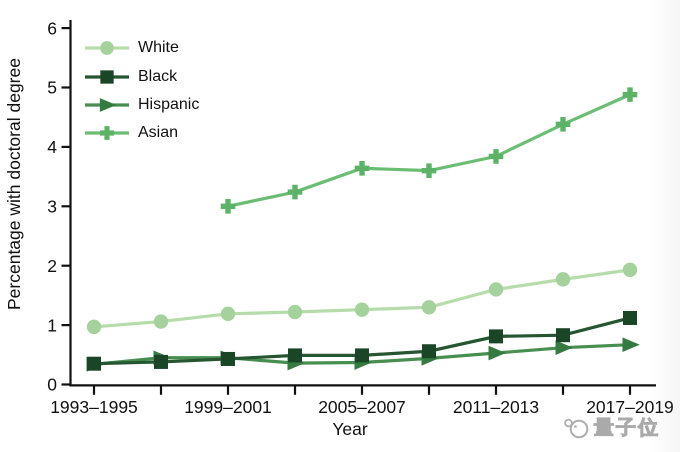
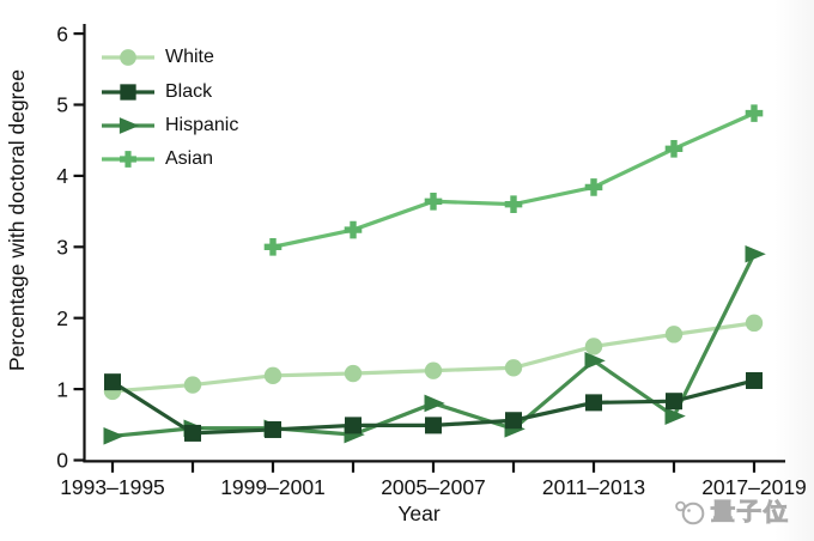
Black/1993–1995: 0.3 -> 1.1
Hispanic/2005–2007: 0.4 -> 0.8
Hispanic/2011–2013: 0.5 -> 1.4
Hispanic/2017–2019: 0.7 -> 2.9
